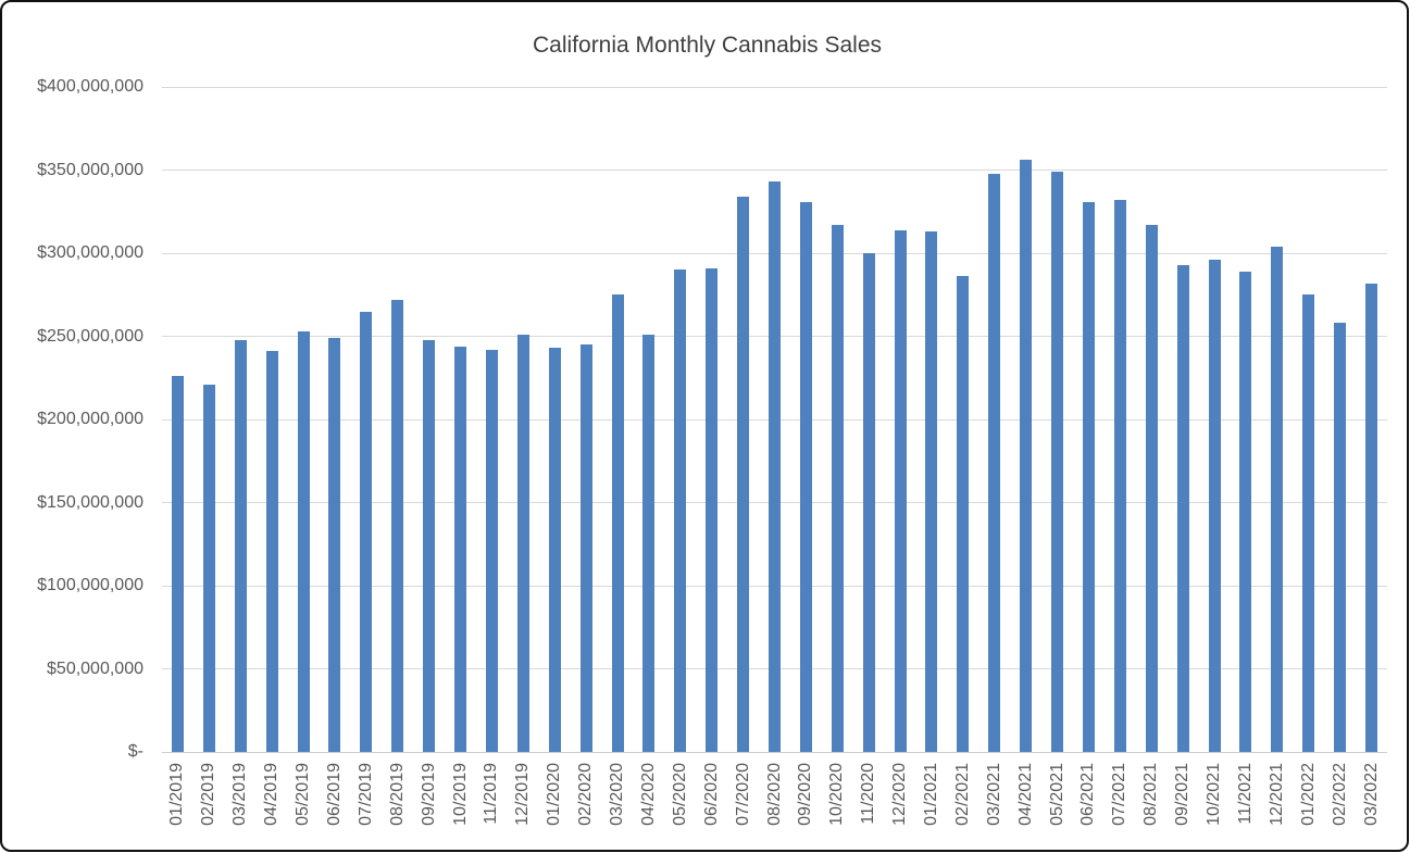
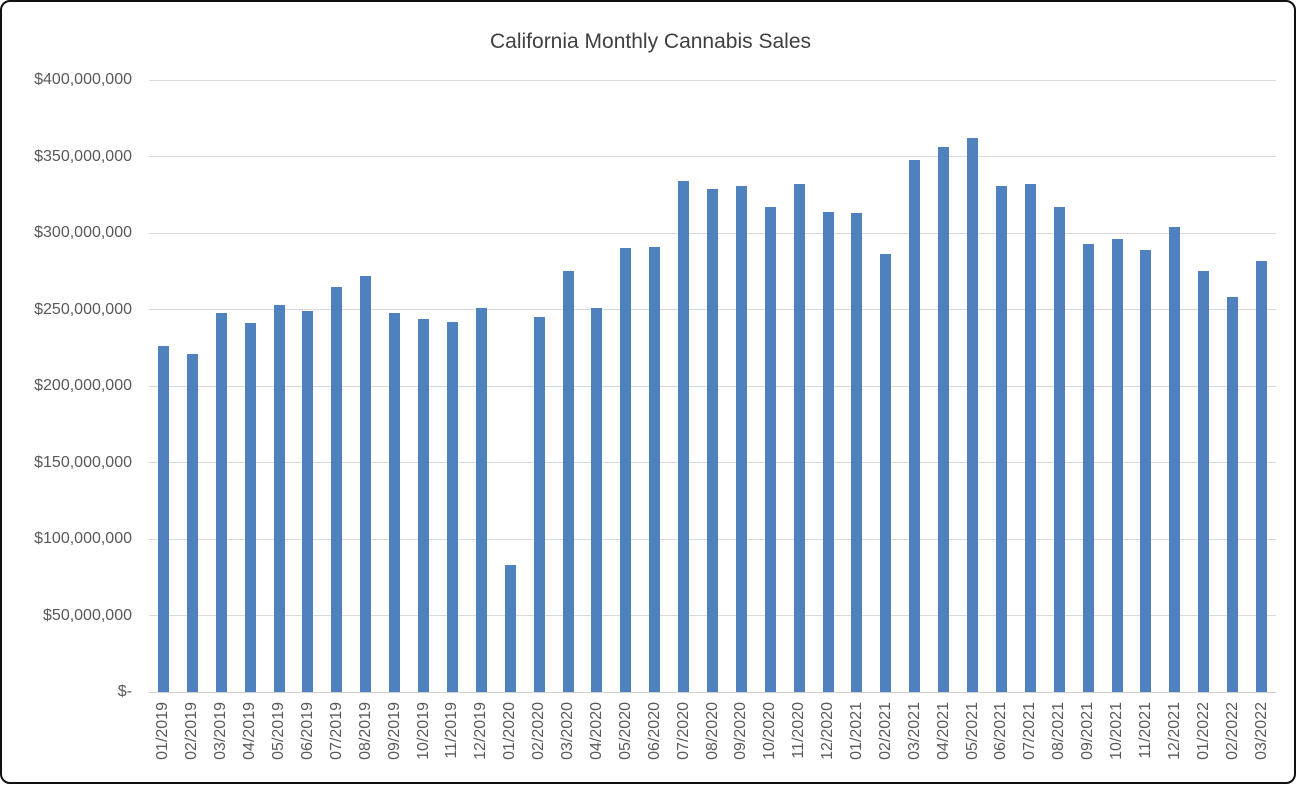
01/2020: $243000000 -> $83000000
08/2020: $343000000 -> $329000000
11/2020: $300000000 -> $332000000
05/2021: $349000000 -> $362000000
